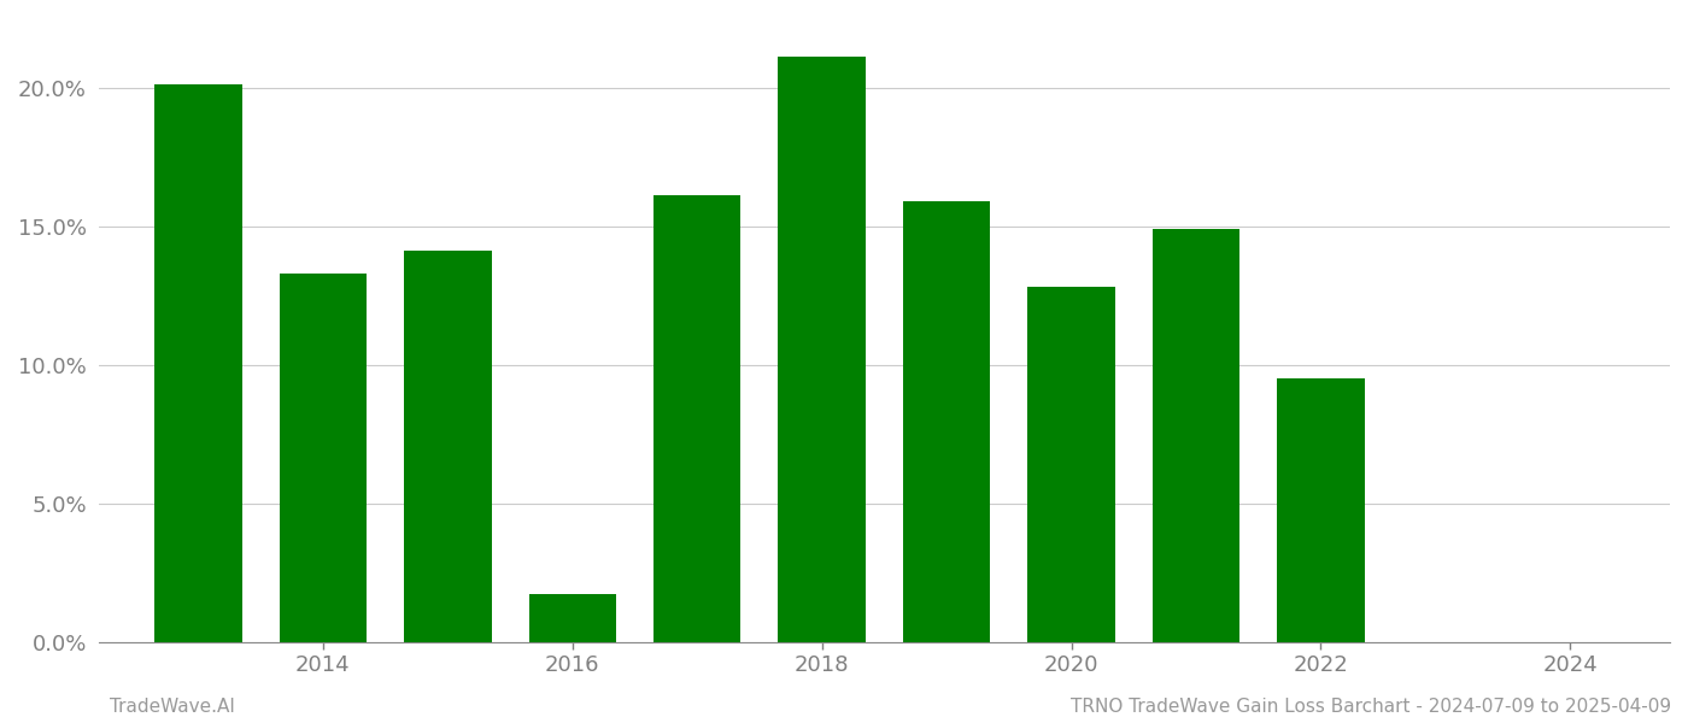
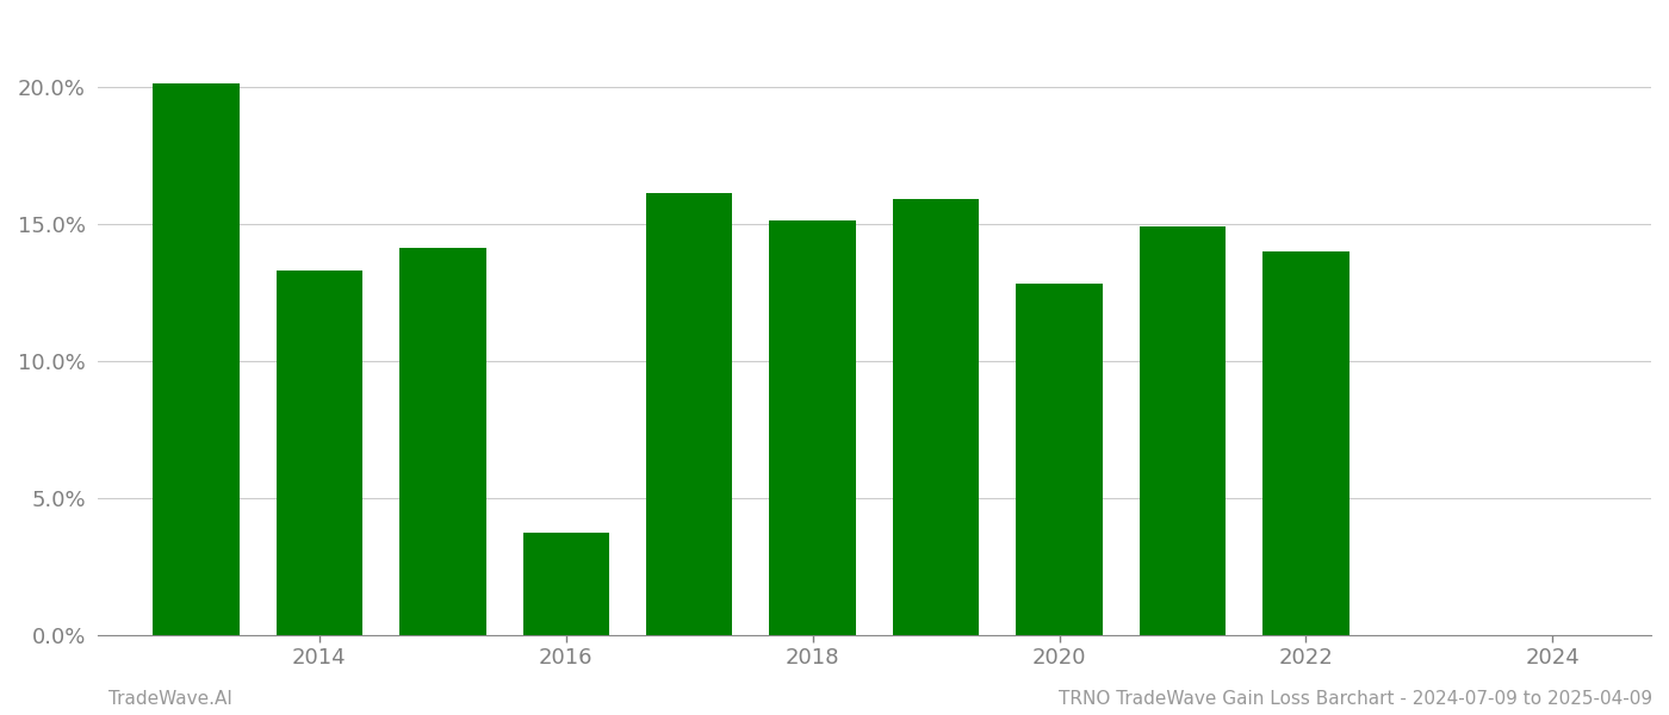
2016: 1.7% -> 3.7%
2018: 21.1% -> 15.1%
2022: 9.5% -> 14.0%
